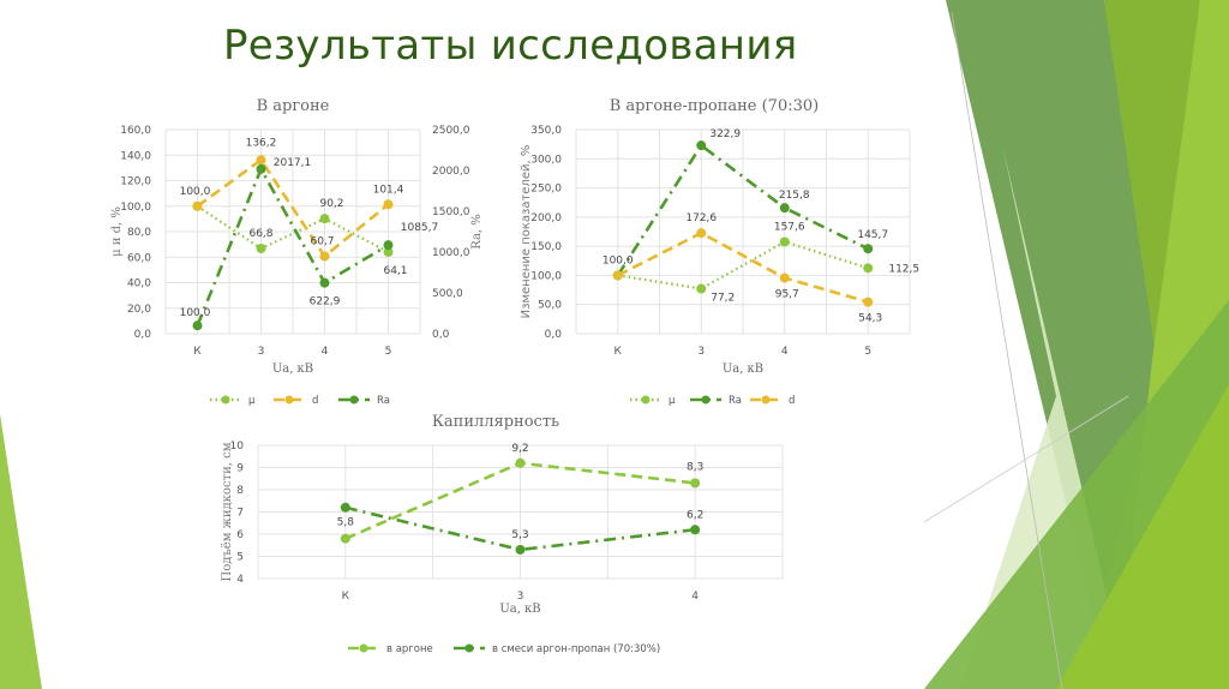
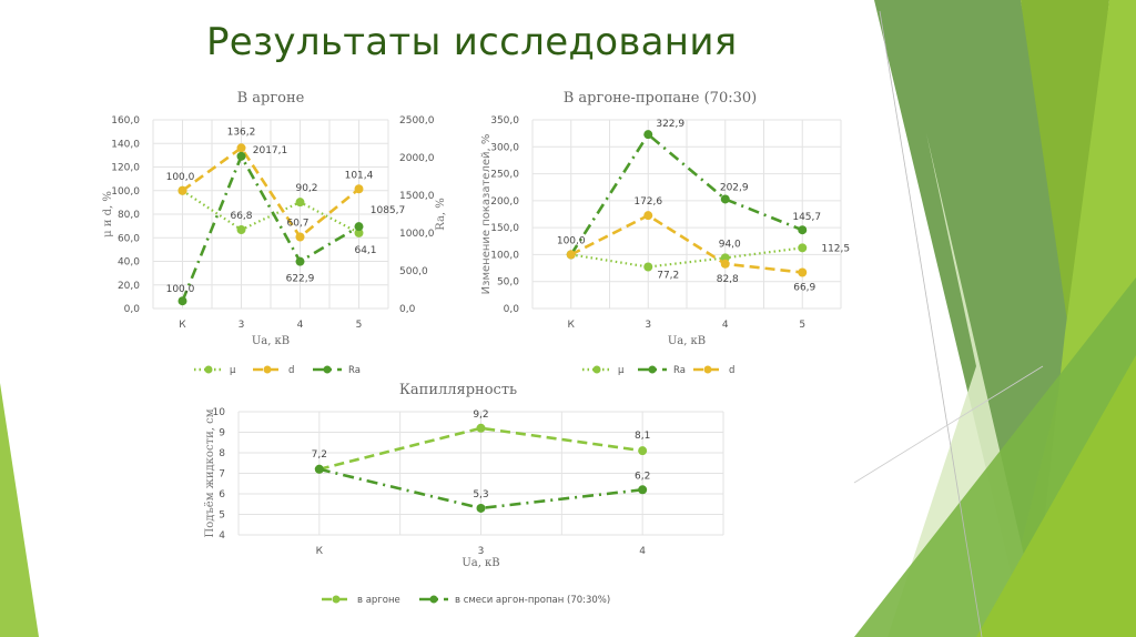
В аргоне-пропане (70:30)/μ/4: 157,6 -> 94,0
В аргоне-пропане (70:30)/Ra/4: 215,8 -> 202,9
В аргоне-пропане (70:30)/d/4: 95,7 -> 82,8
В аргоне-пропане (70:30)/d/5: 54,3 -> 66,9
Капиллярность/в аргоне/К: 5,8 -> 7,2
Капиллярность/в аргоне/4: 8,3 -> 8,1
